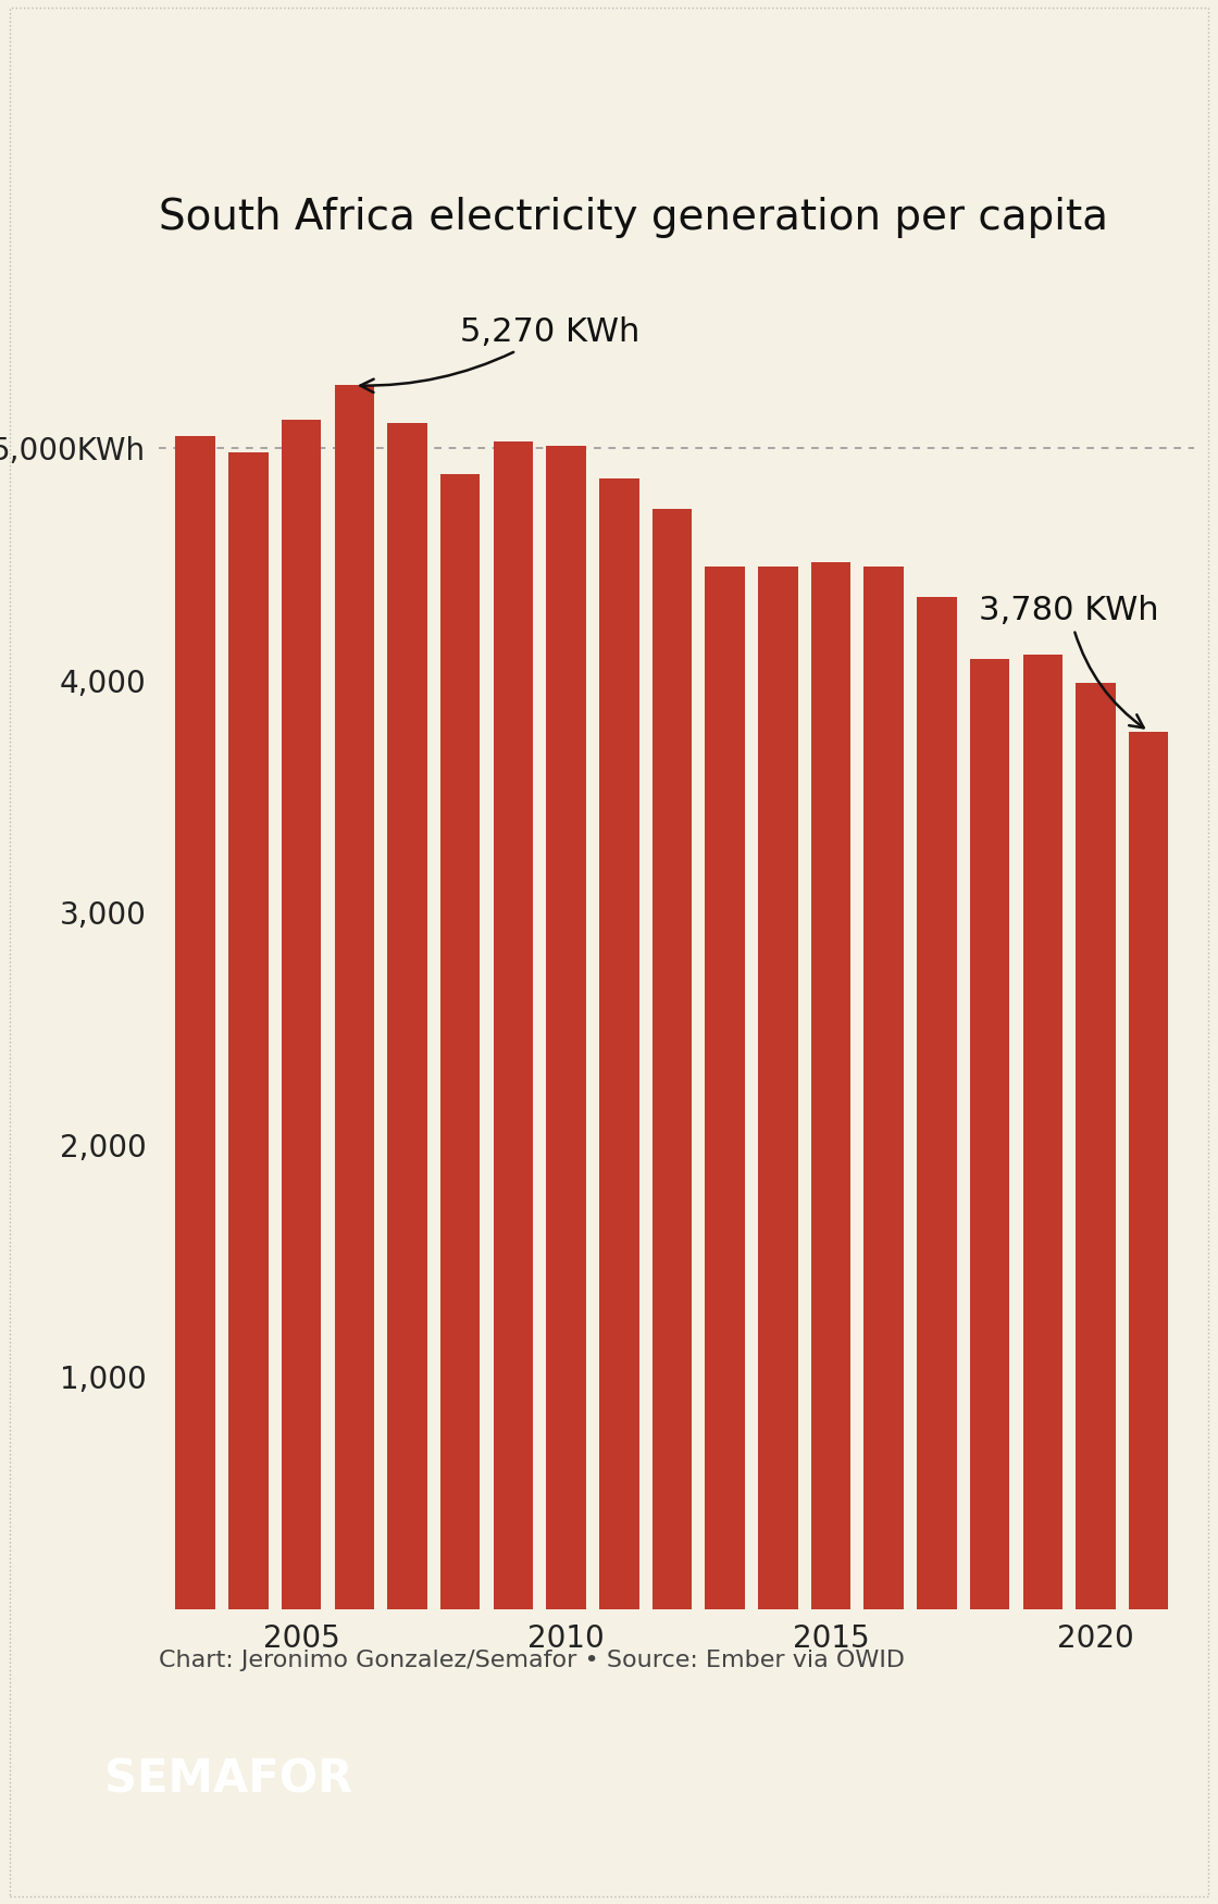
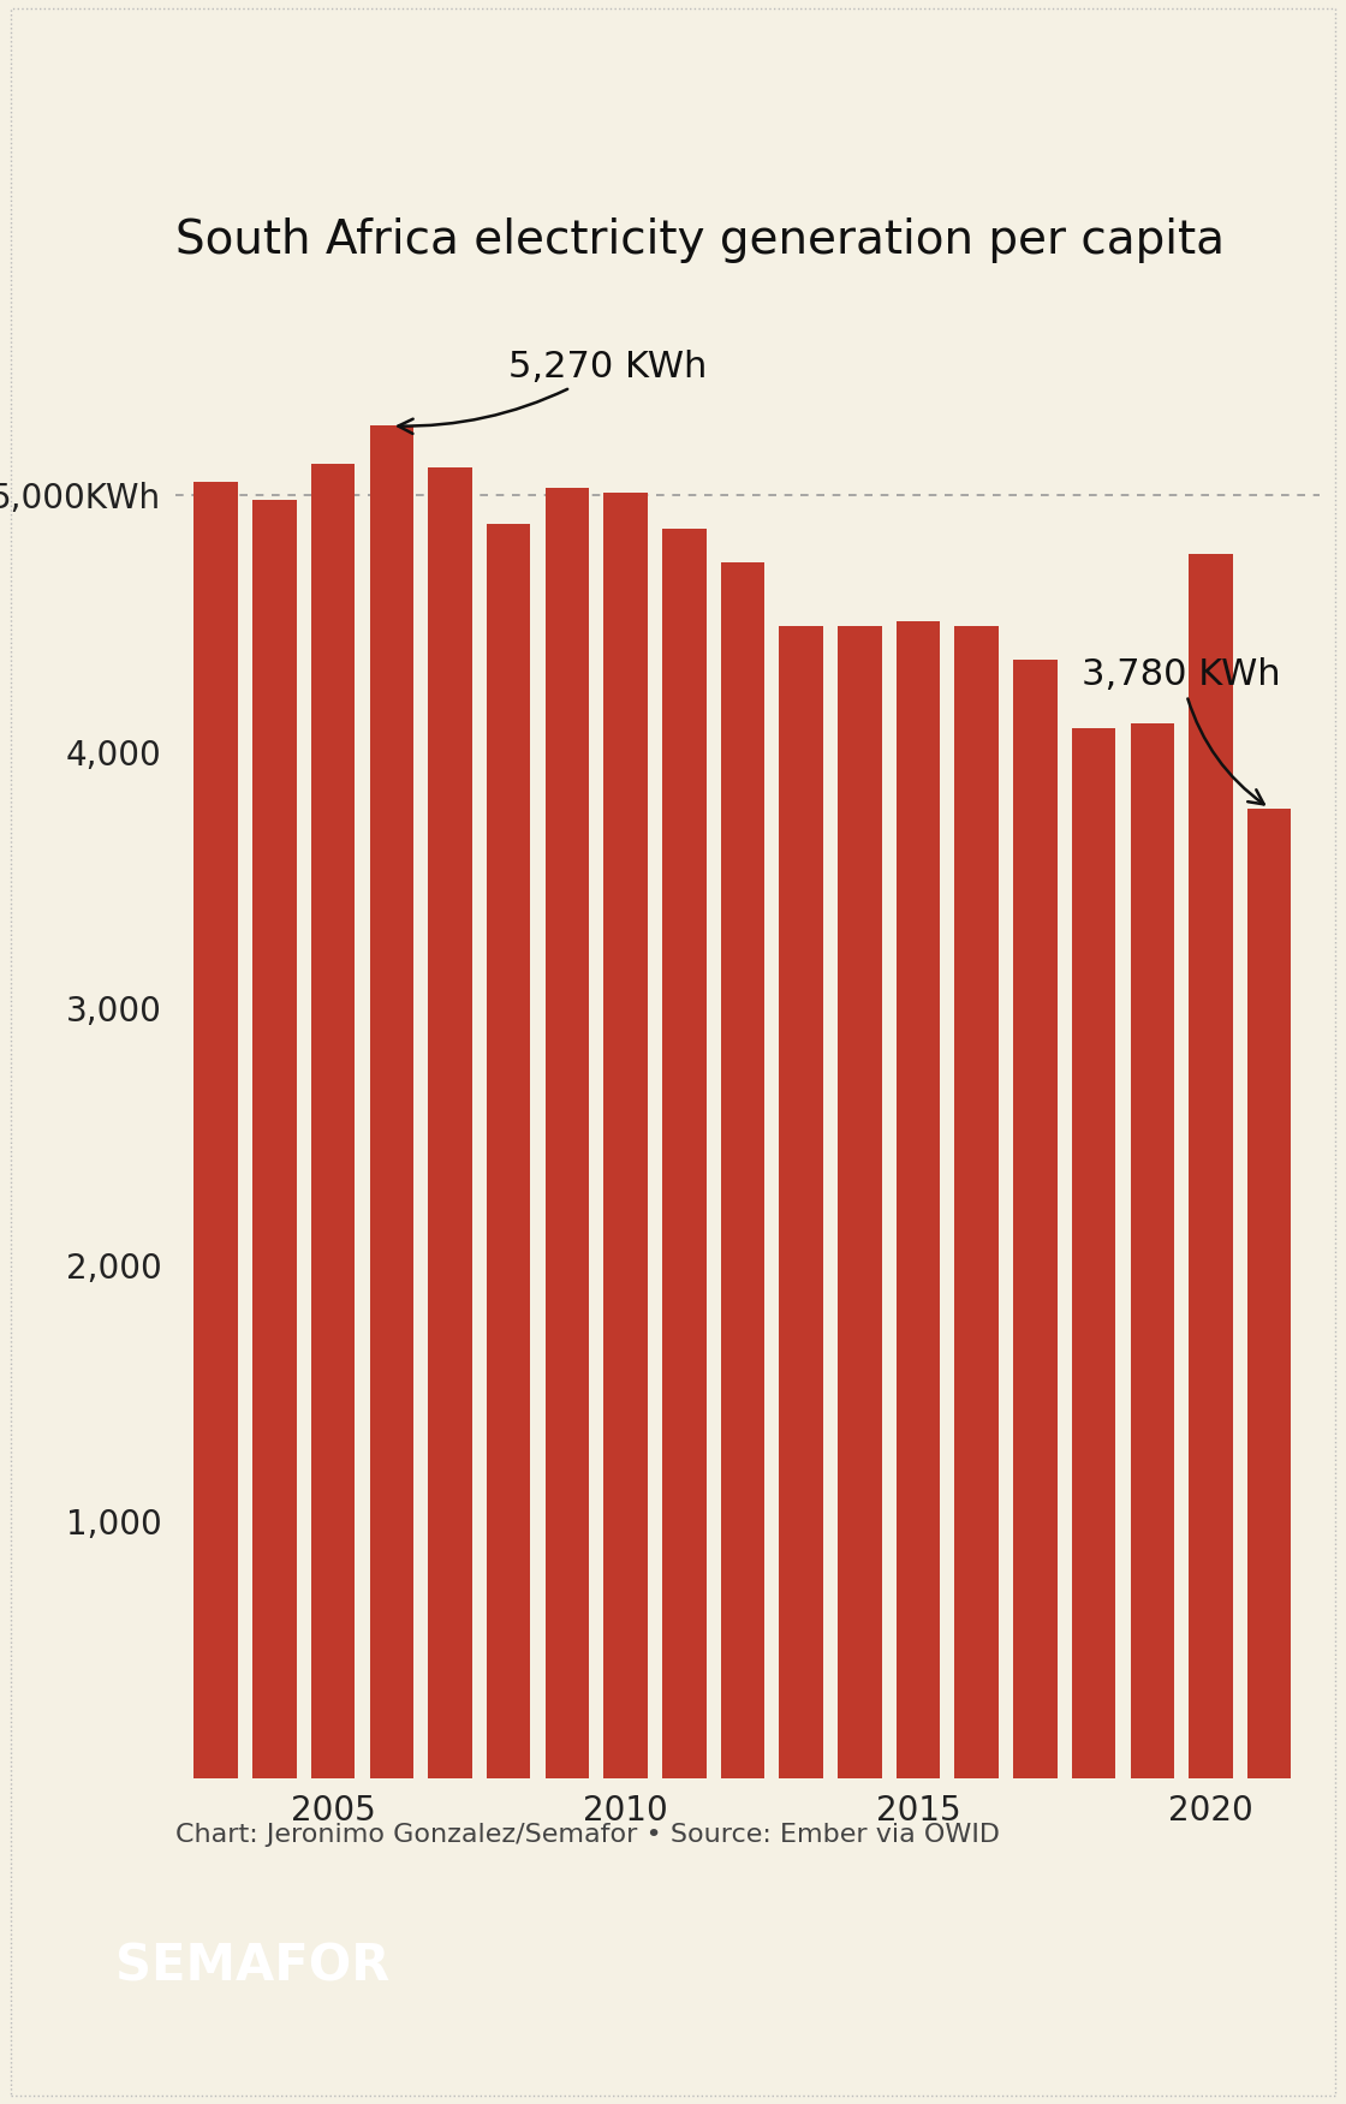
2020: 3,990 -> 4,770
